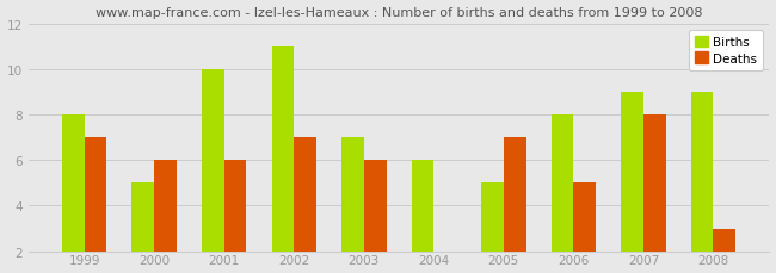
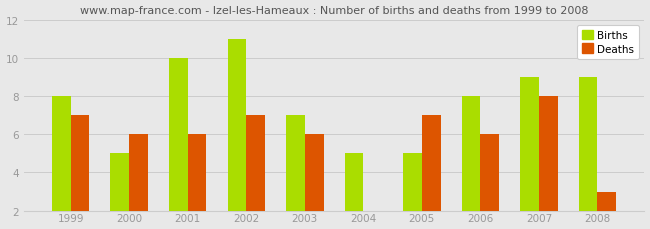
Births/2004: 6 -> 5
Deaths/2006: 5 -> 6
